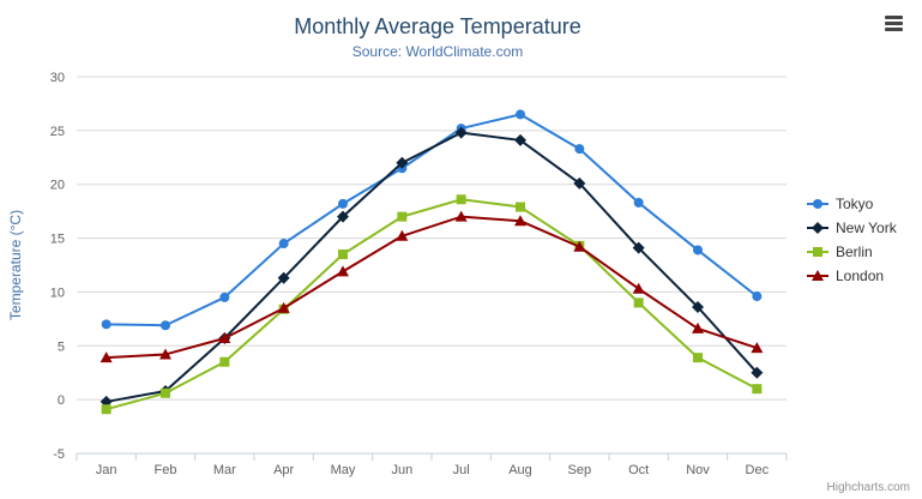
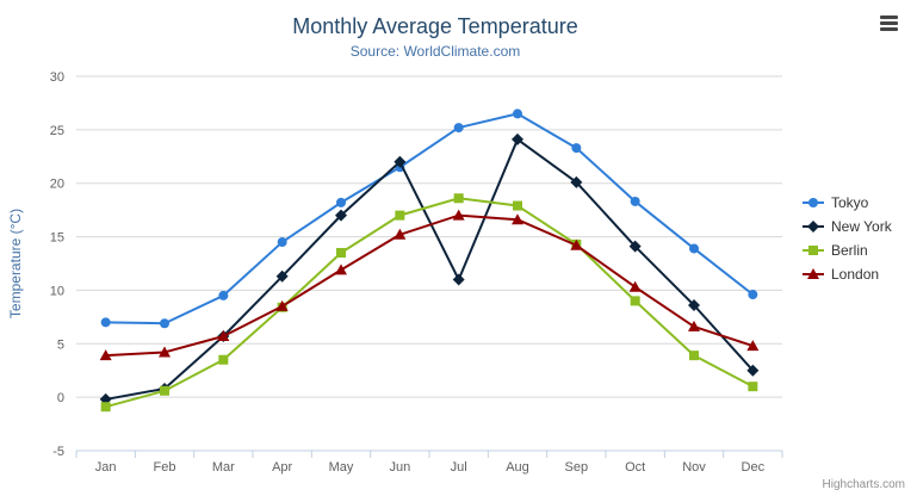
New York/Jul: 25 -> 11
